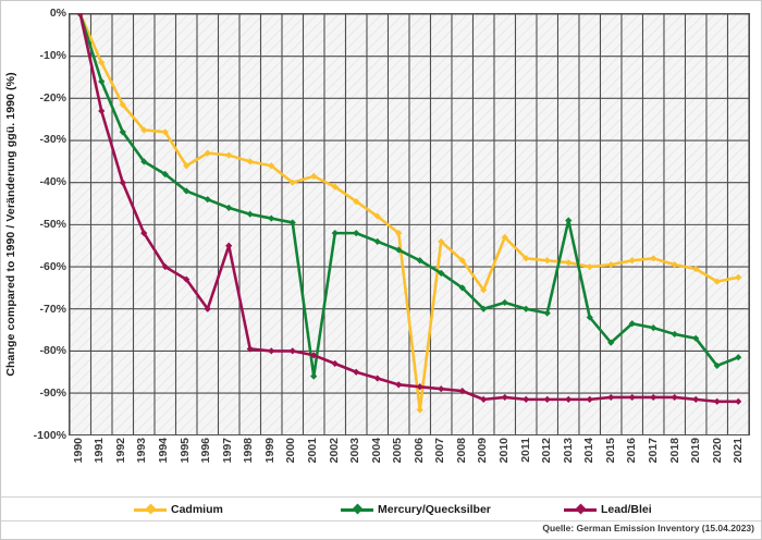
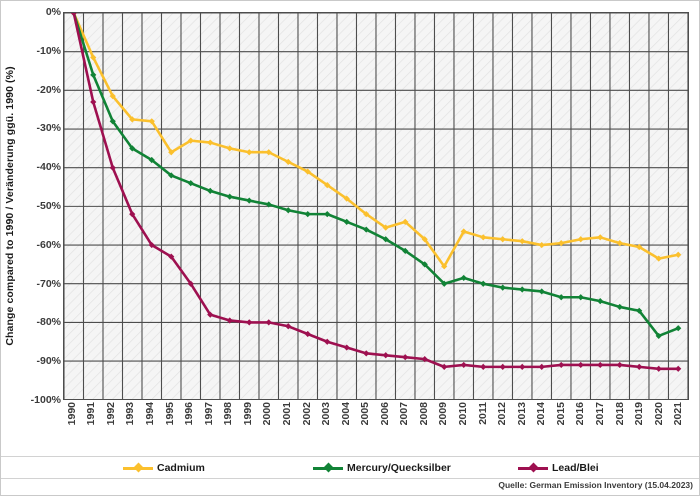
Lead/Blei/1997: -55% -> -78%
Cadmium/2000: -40% -> -36%
Mercury/Quecksilber/2001: -86% -> -51%
Cadmium/2006: -94% -> -56%
Cadmium/2010: -53% -> -56%
Mercury/Quecksilber/2013: -49% -> -72%
Mercury/Quecksilber/2015: -78% -> -74%
